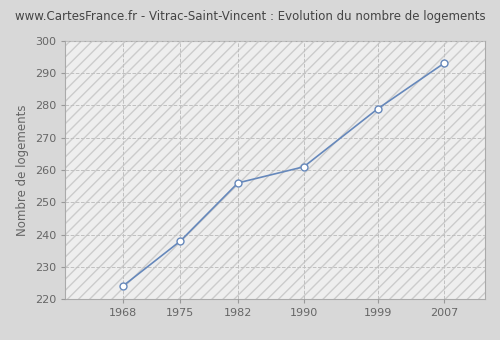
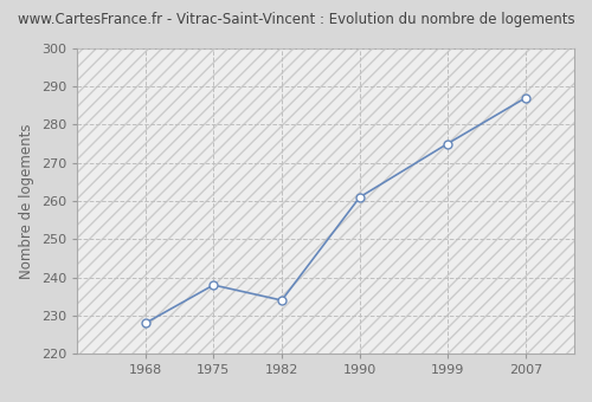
1968: 224 -> 228
1982: 256 -> 234
1999: 279 -> 275
2007: 293 -> 287
